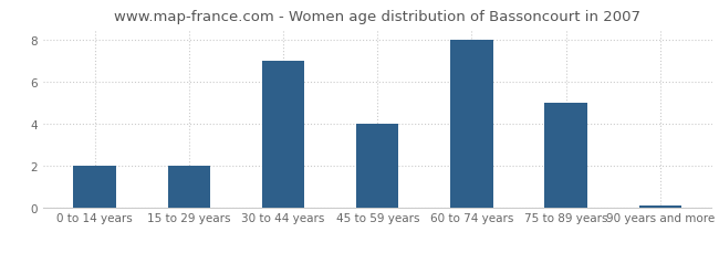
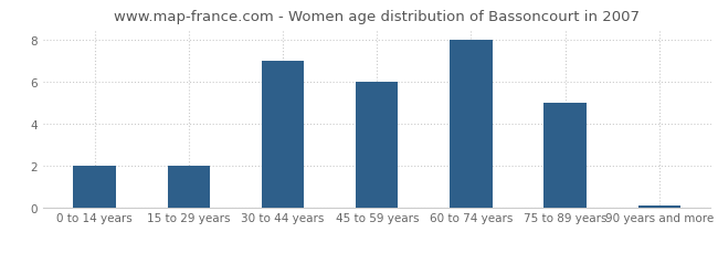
45 to 59 years: 4.0 -> 6.0
